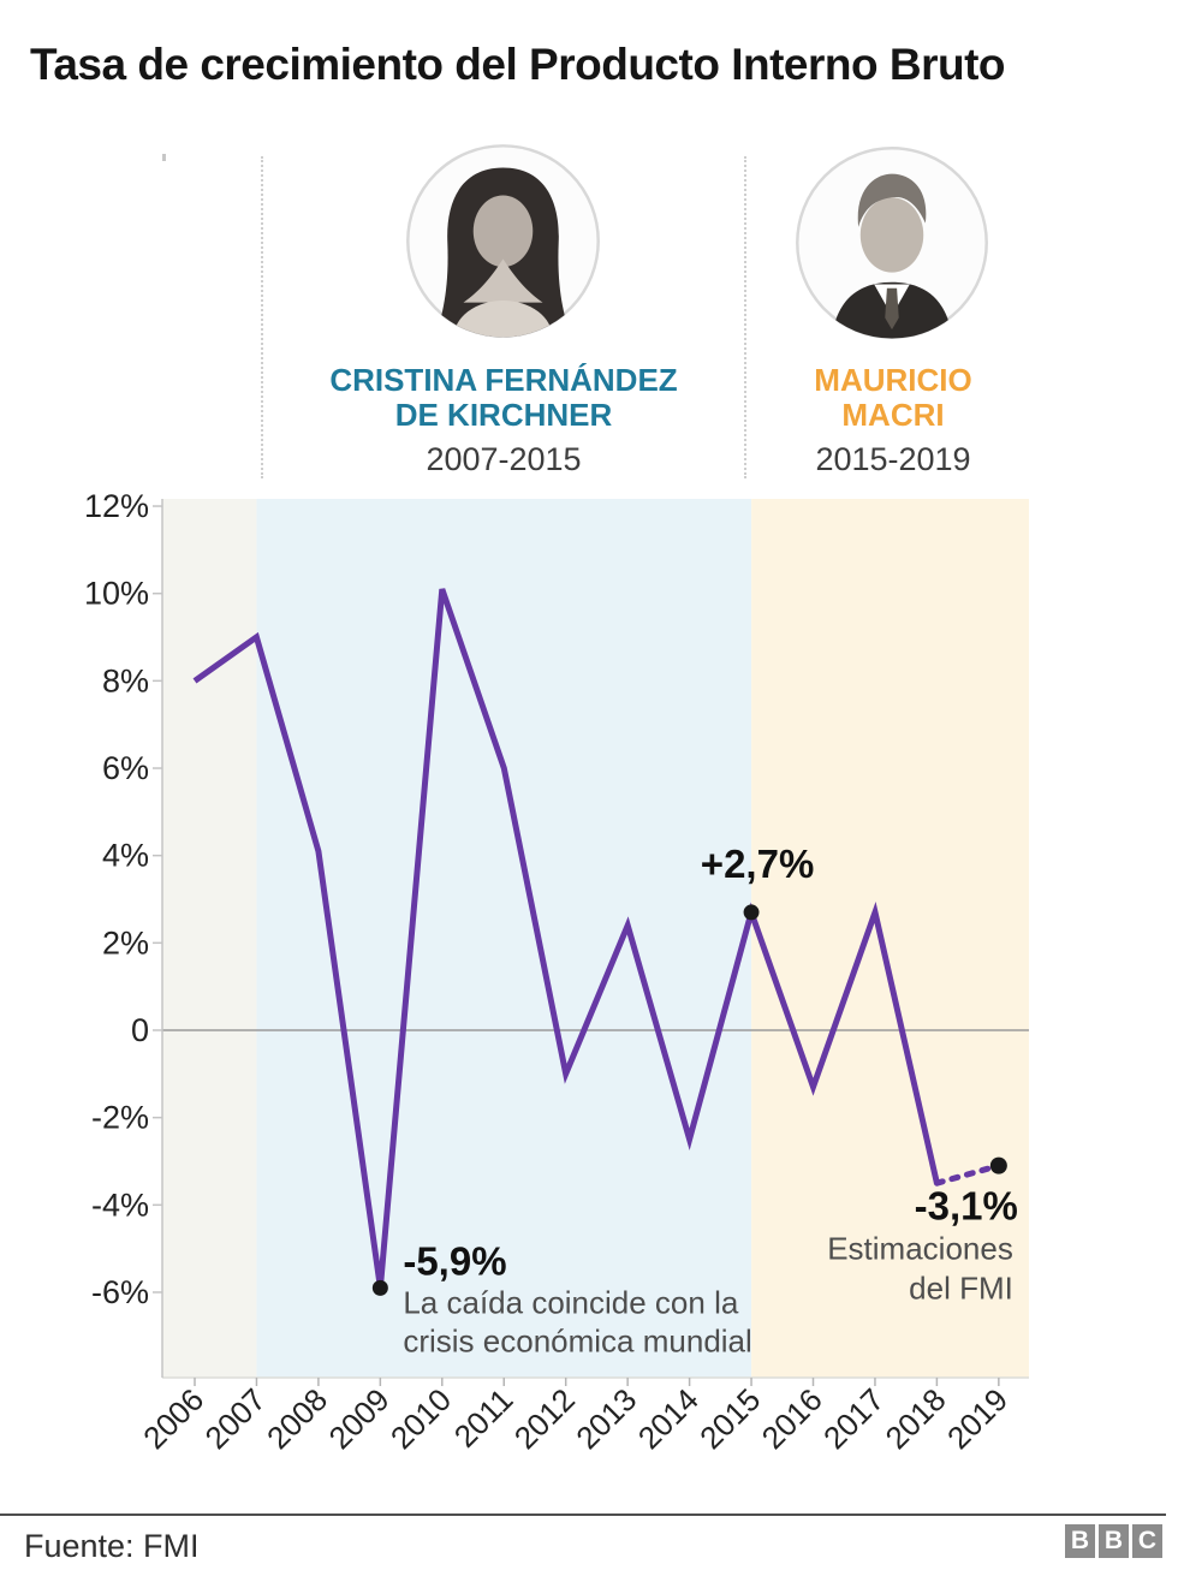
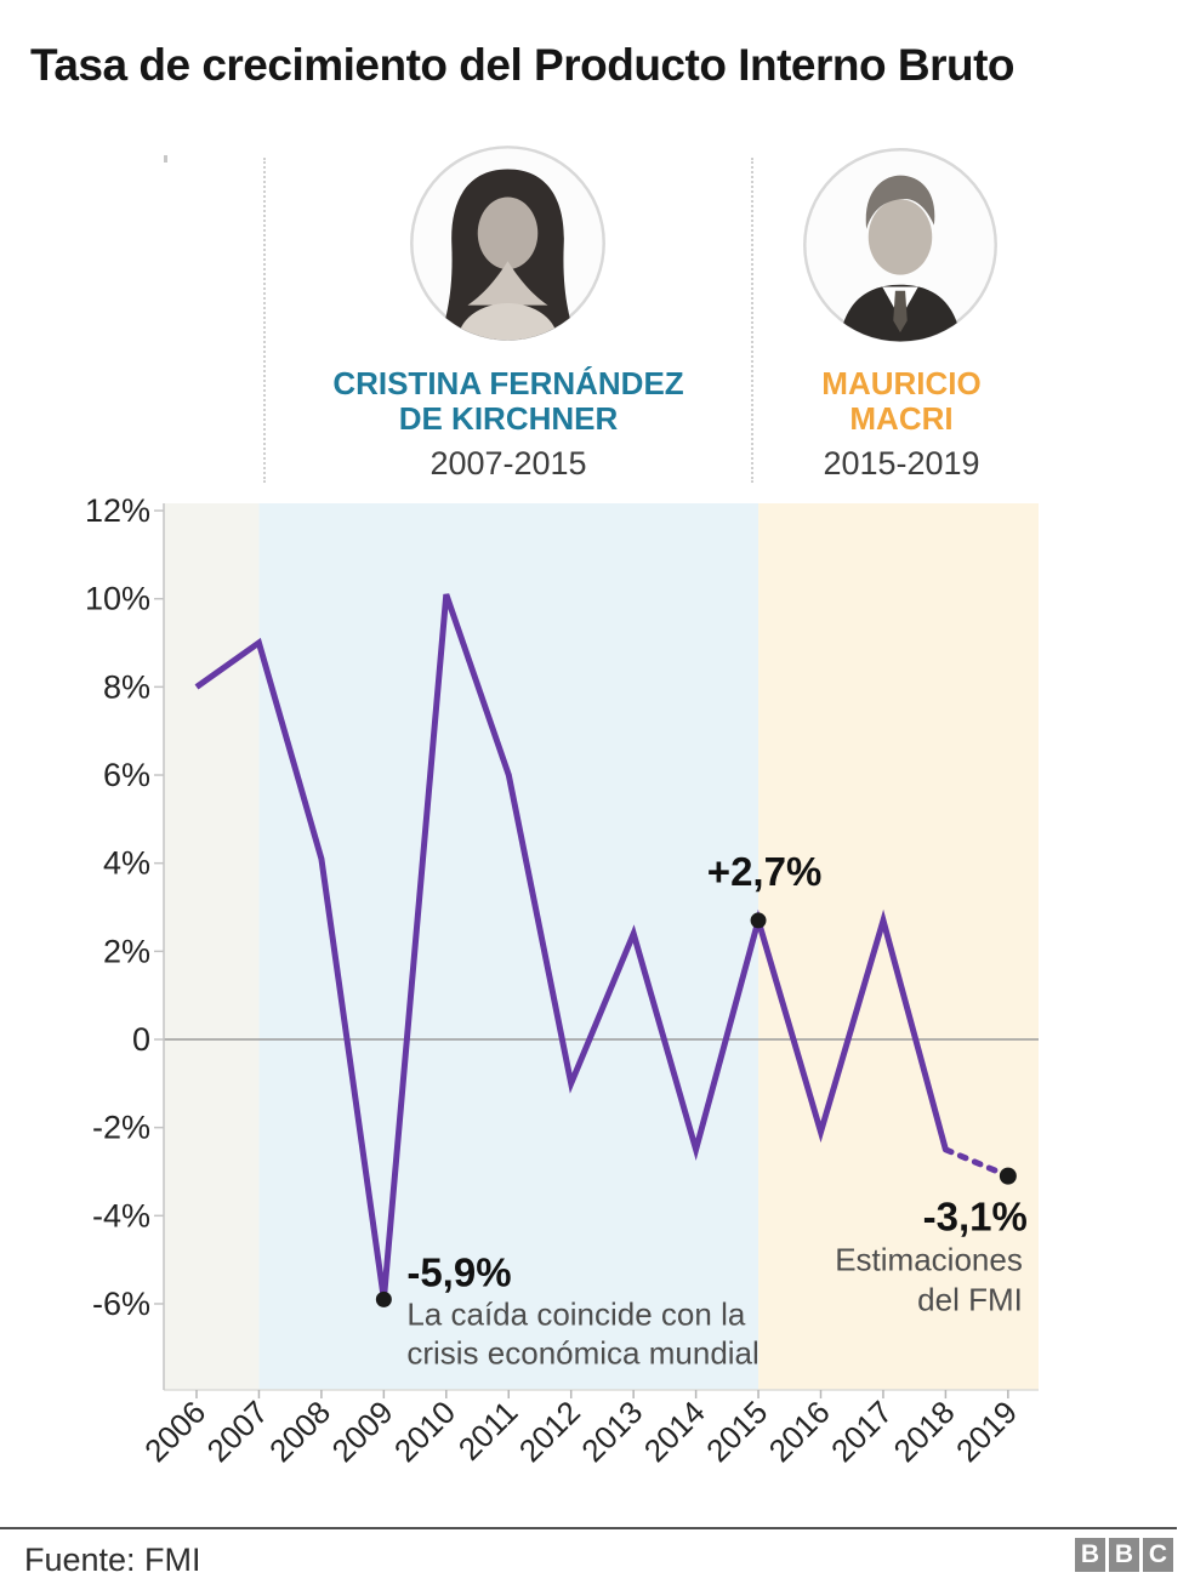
2016: -1.3% -> -2.1%
2018: -3.5% -> -2.5%
